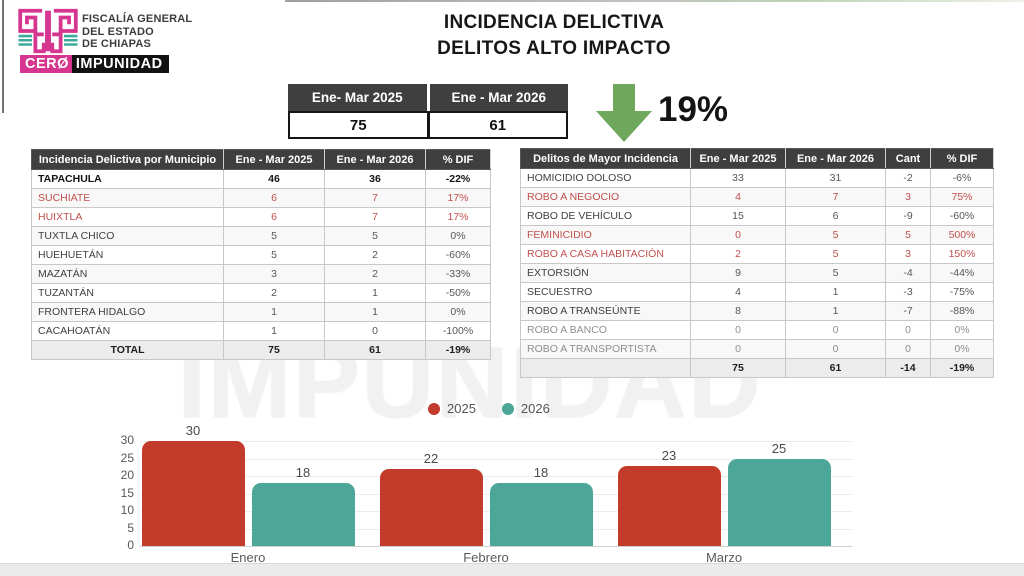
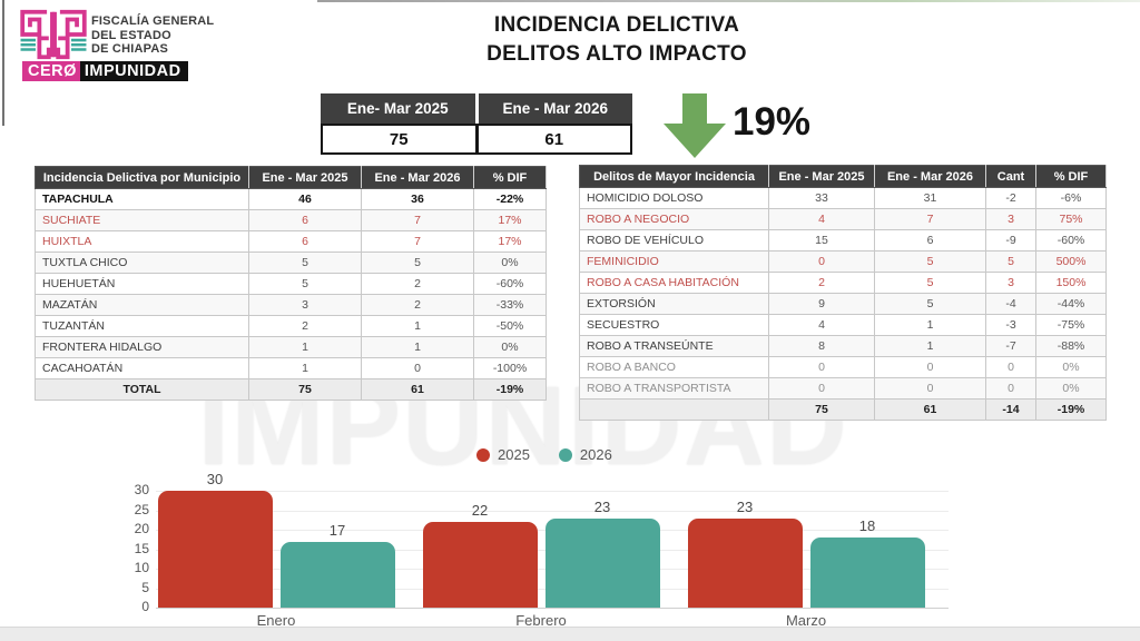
2026/Enero: 18 -> 17
2026/Febrero: 18 -> 23
2026/Marzo: 25 -> 18
